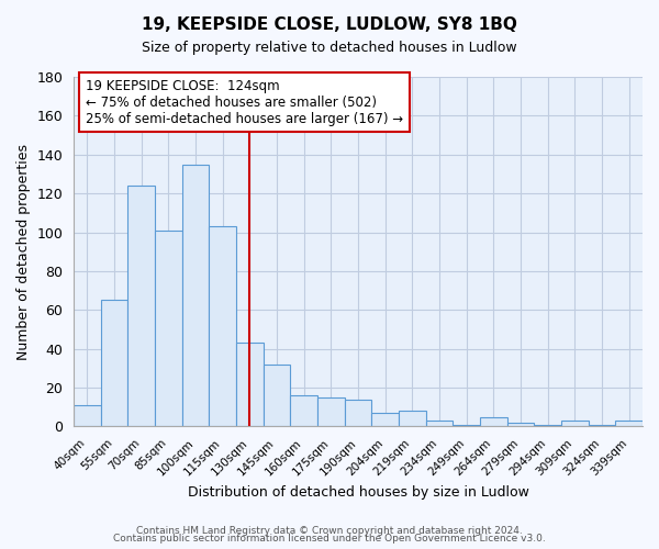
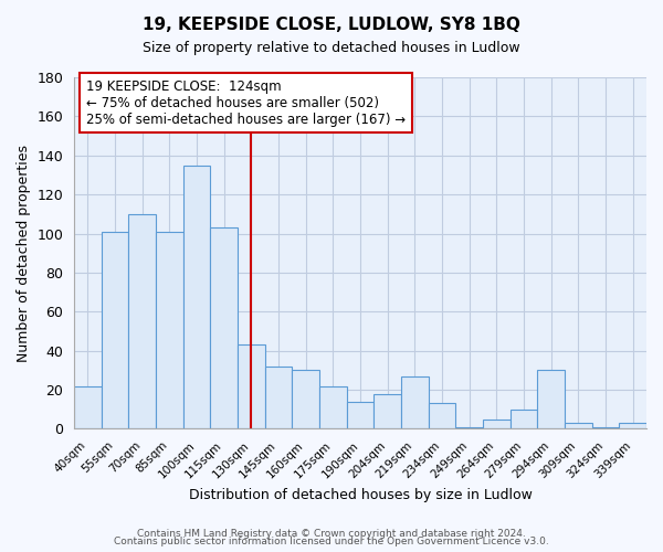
40sqm: 11 -> 22
55sqm: 65 -> 101
70sqm: 124 -> 110
160sqm: 16 -> 30
175sqm: 15 -> 22
204sqm: 7 -> 18
219sqm: 8 -> 27
234sqm: 3 -> 13
279sqm: 2 -> 10
294sqm: 1 -> 30
